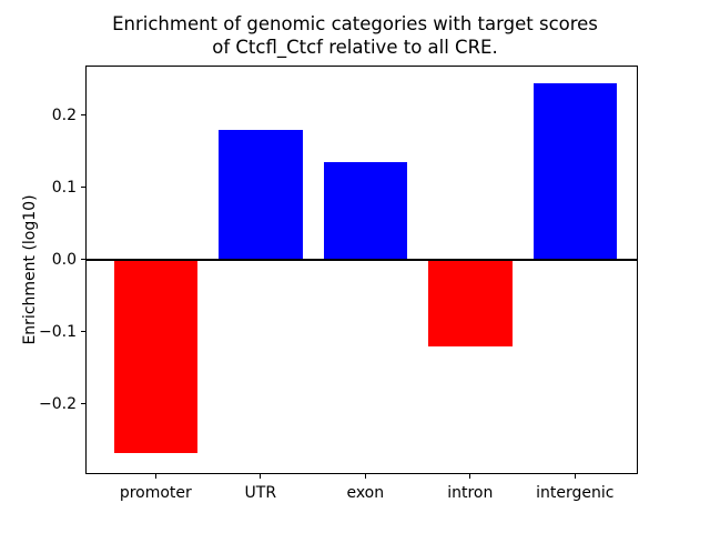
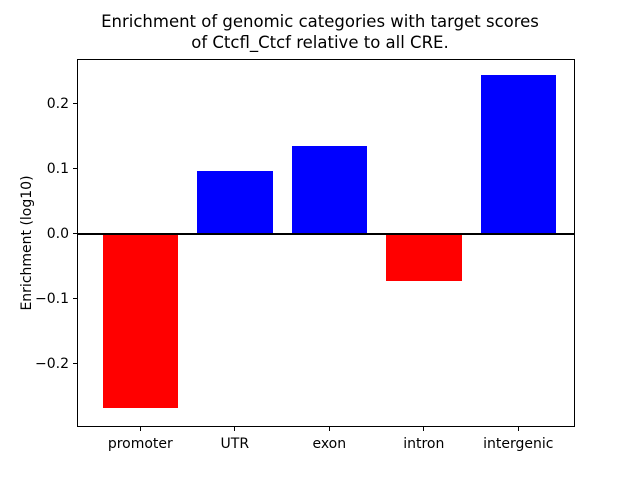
UTR: 0.18 -> 0.10
intron: -0.12 -> -0.07
